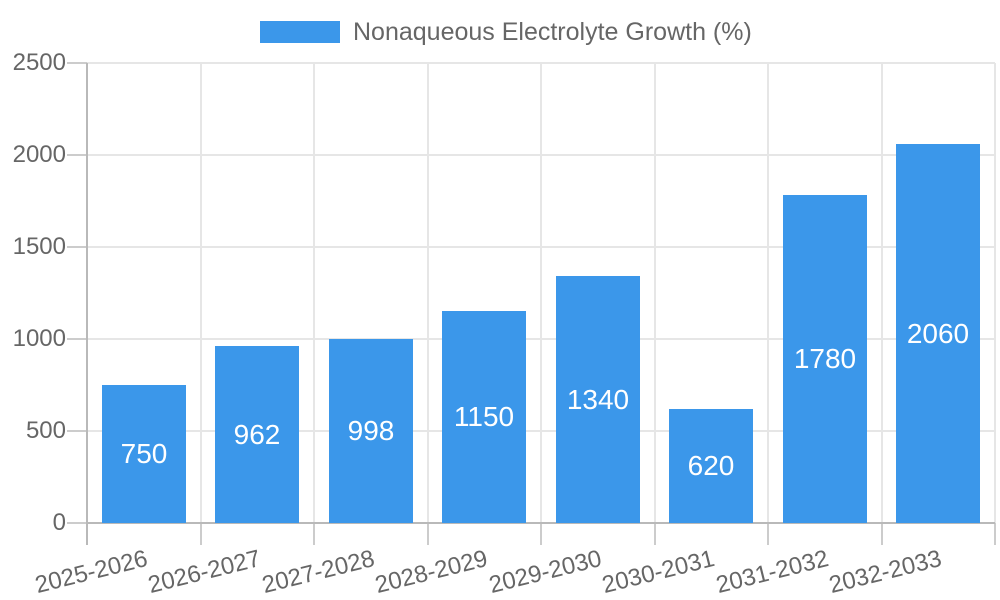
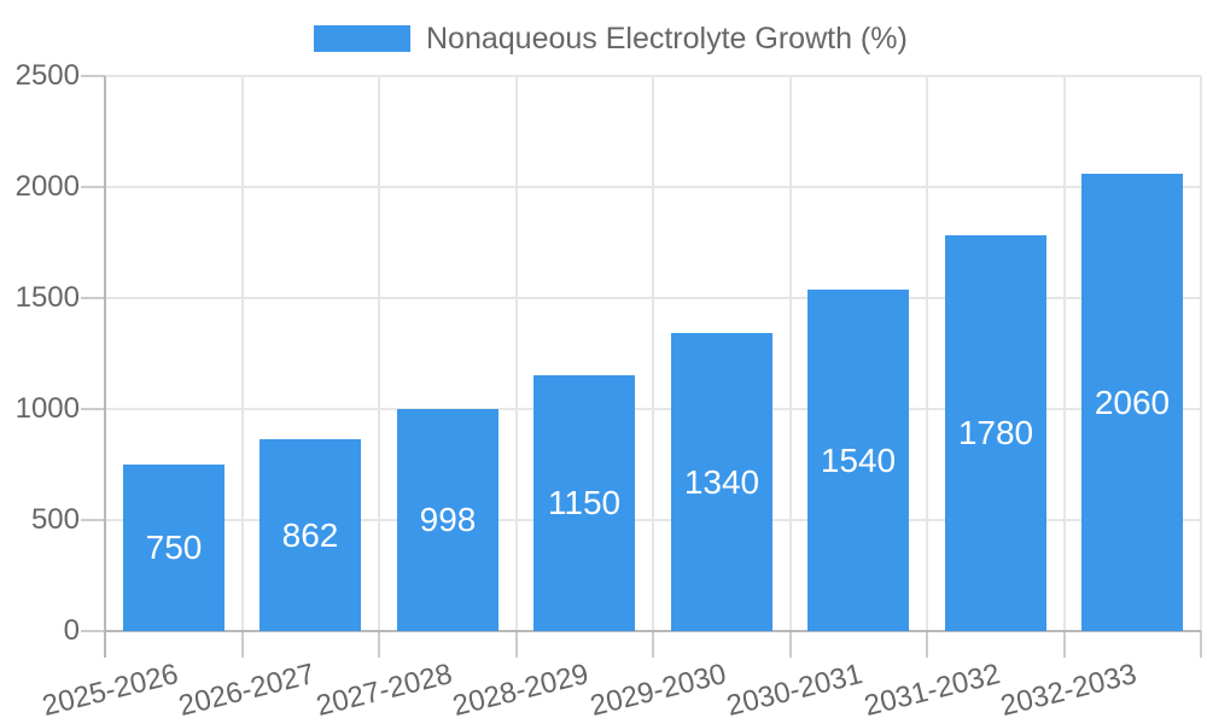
2026-2027: 962 -> 862
2030-2031: 620 -> 1540
